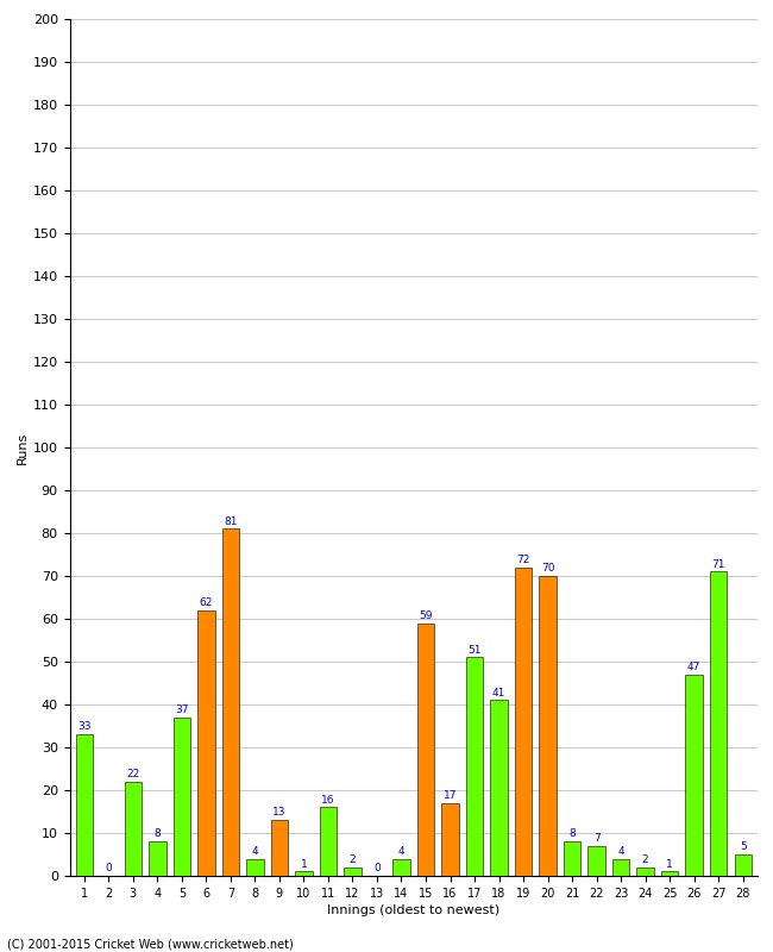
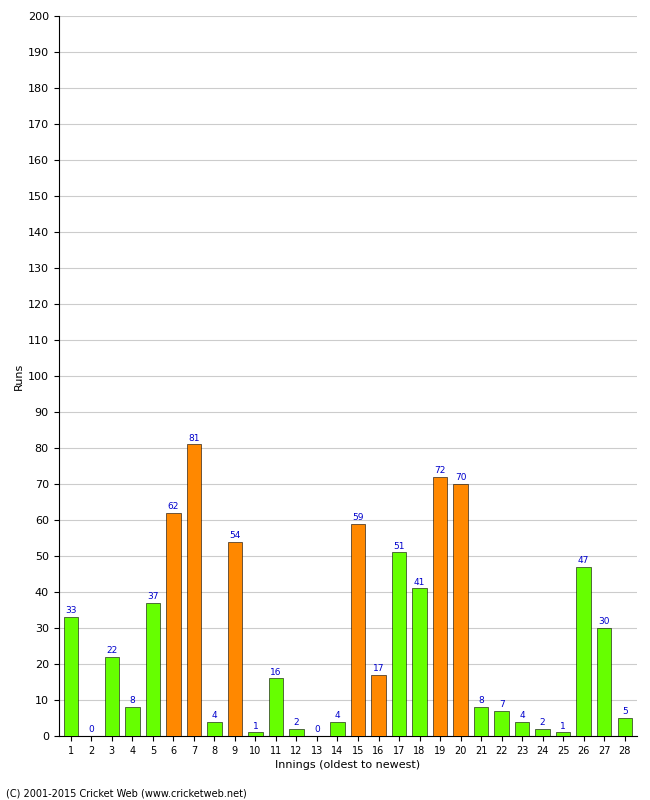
9: 13 -> 54
27: 71 -> 30
